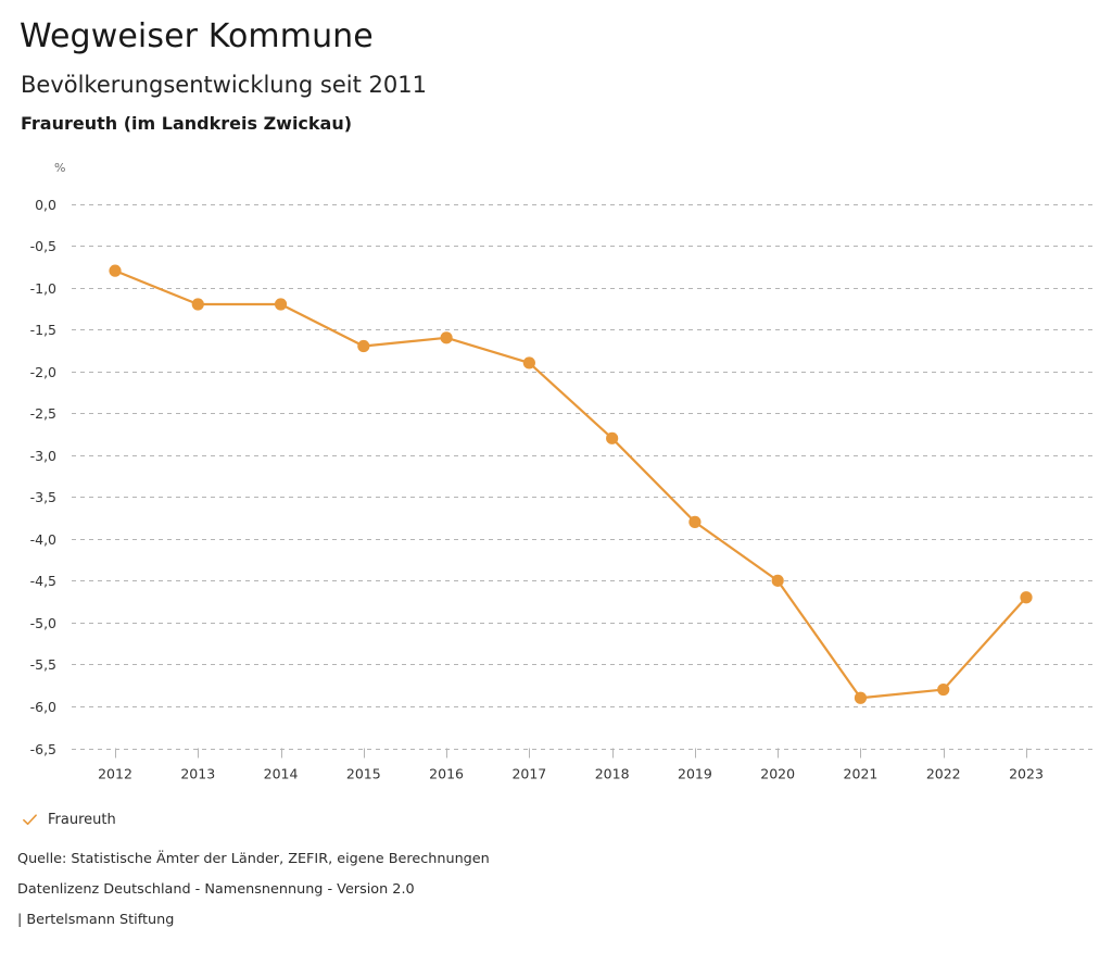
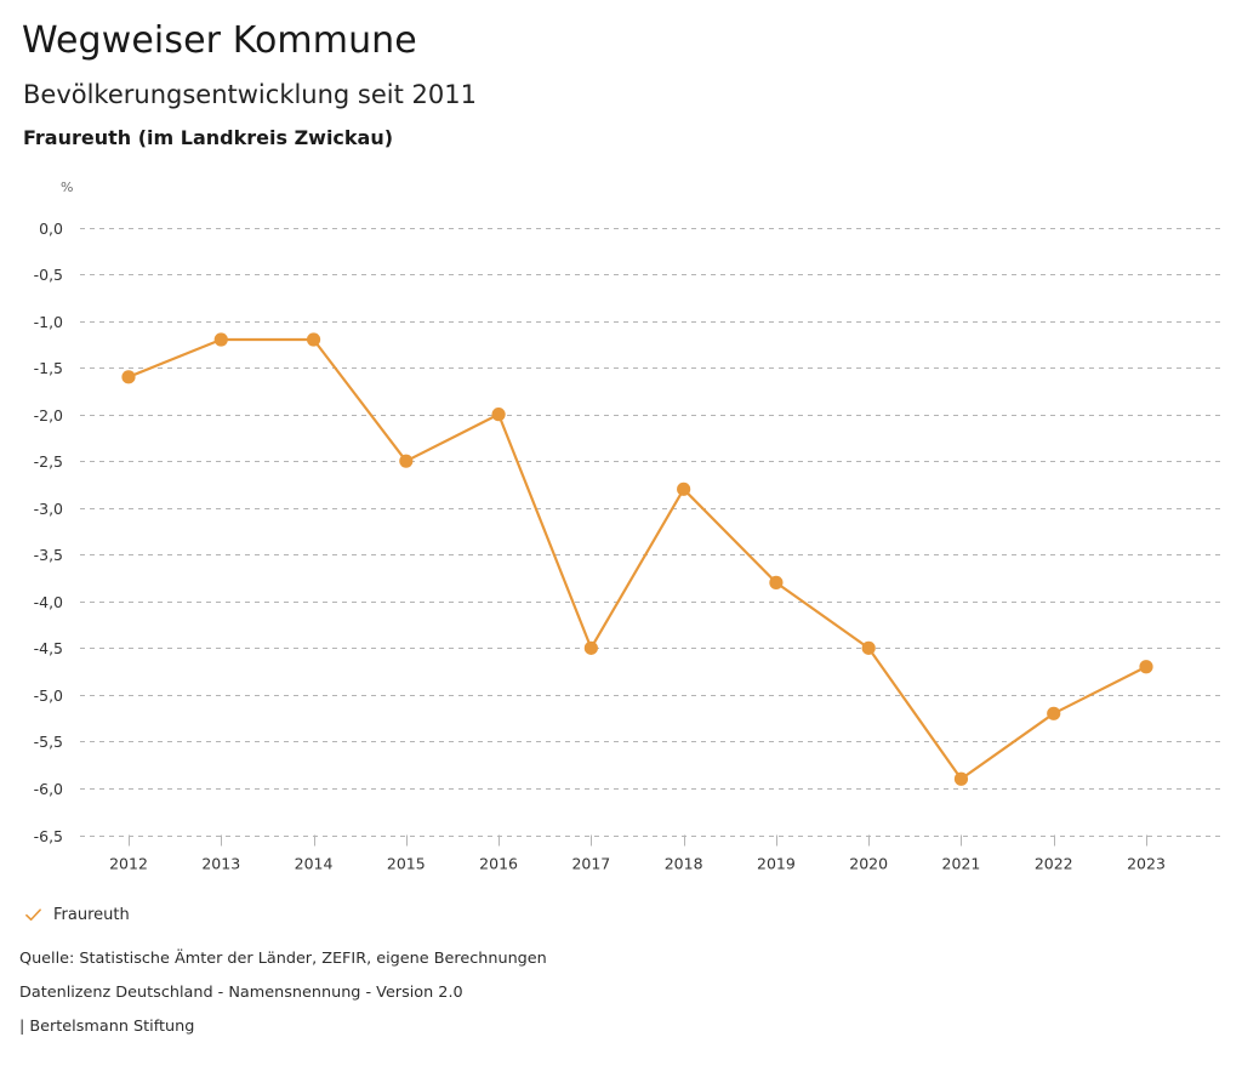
2012: -0,8 -> -1,6
2015: -1,7 -> -2,5
2016: -1,6 -> -2,0
2017: -1,9 -> -4,5
2022: -5,8 -> -5,2
